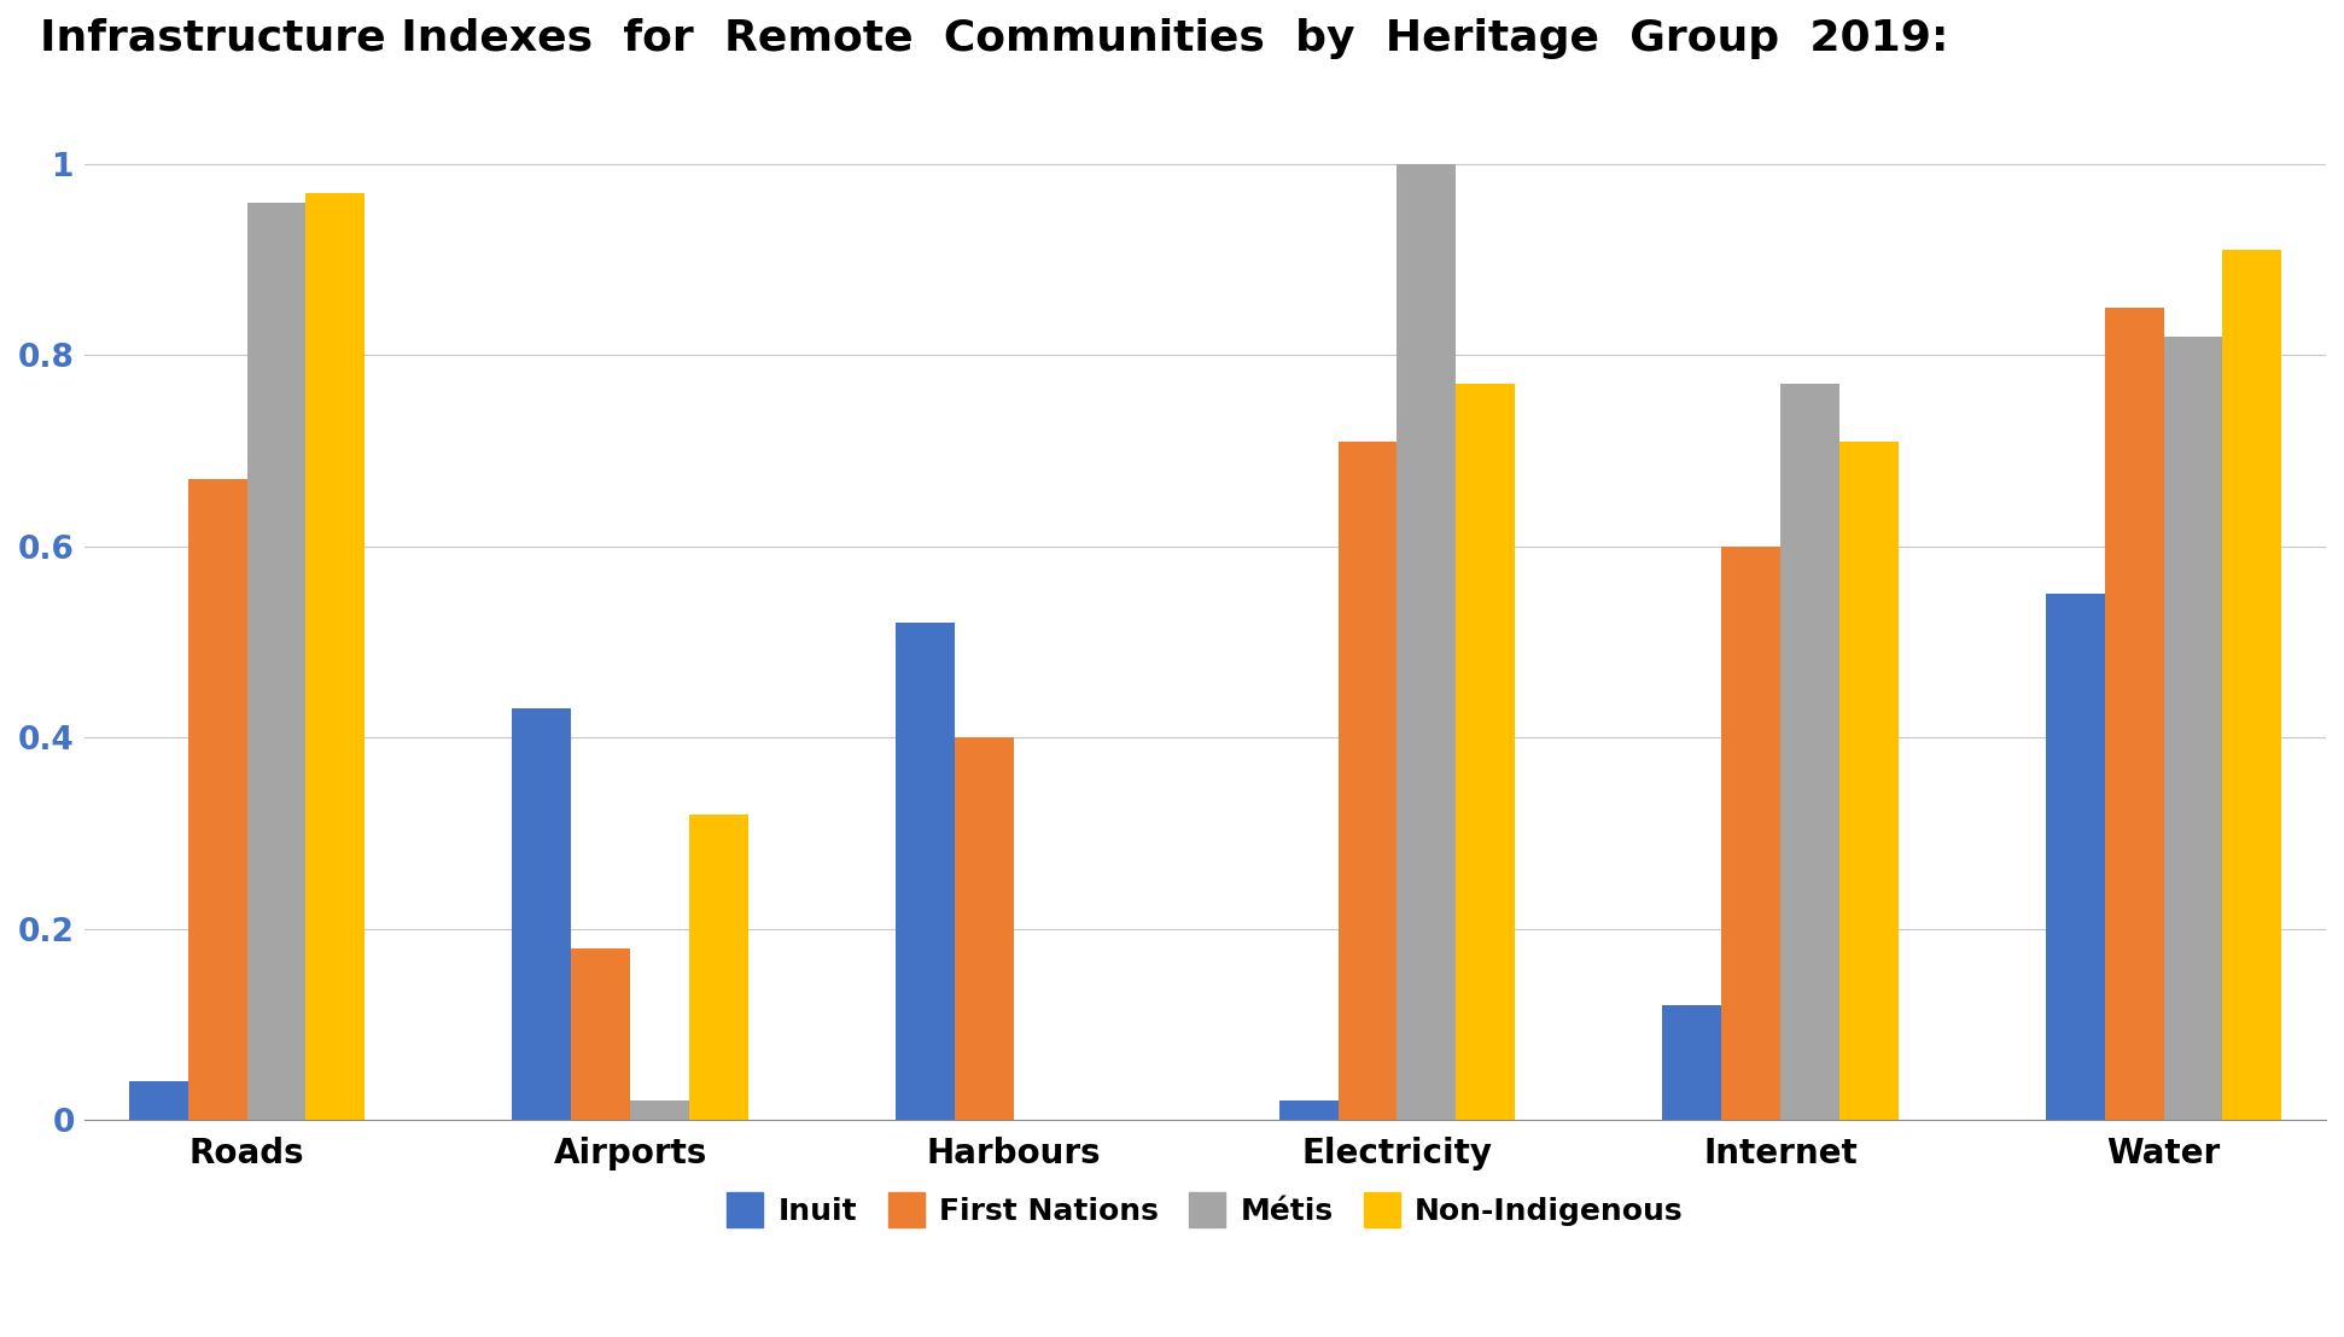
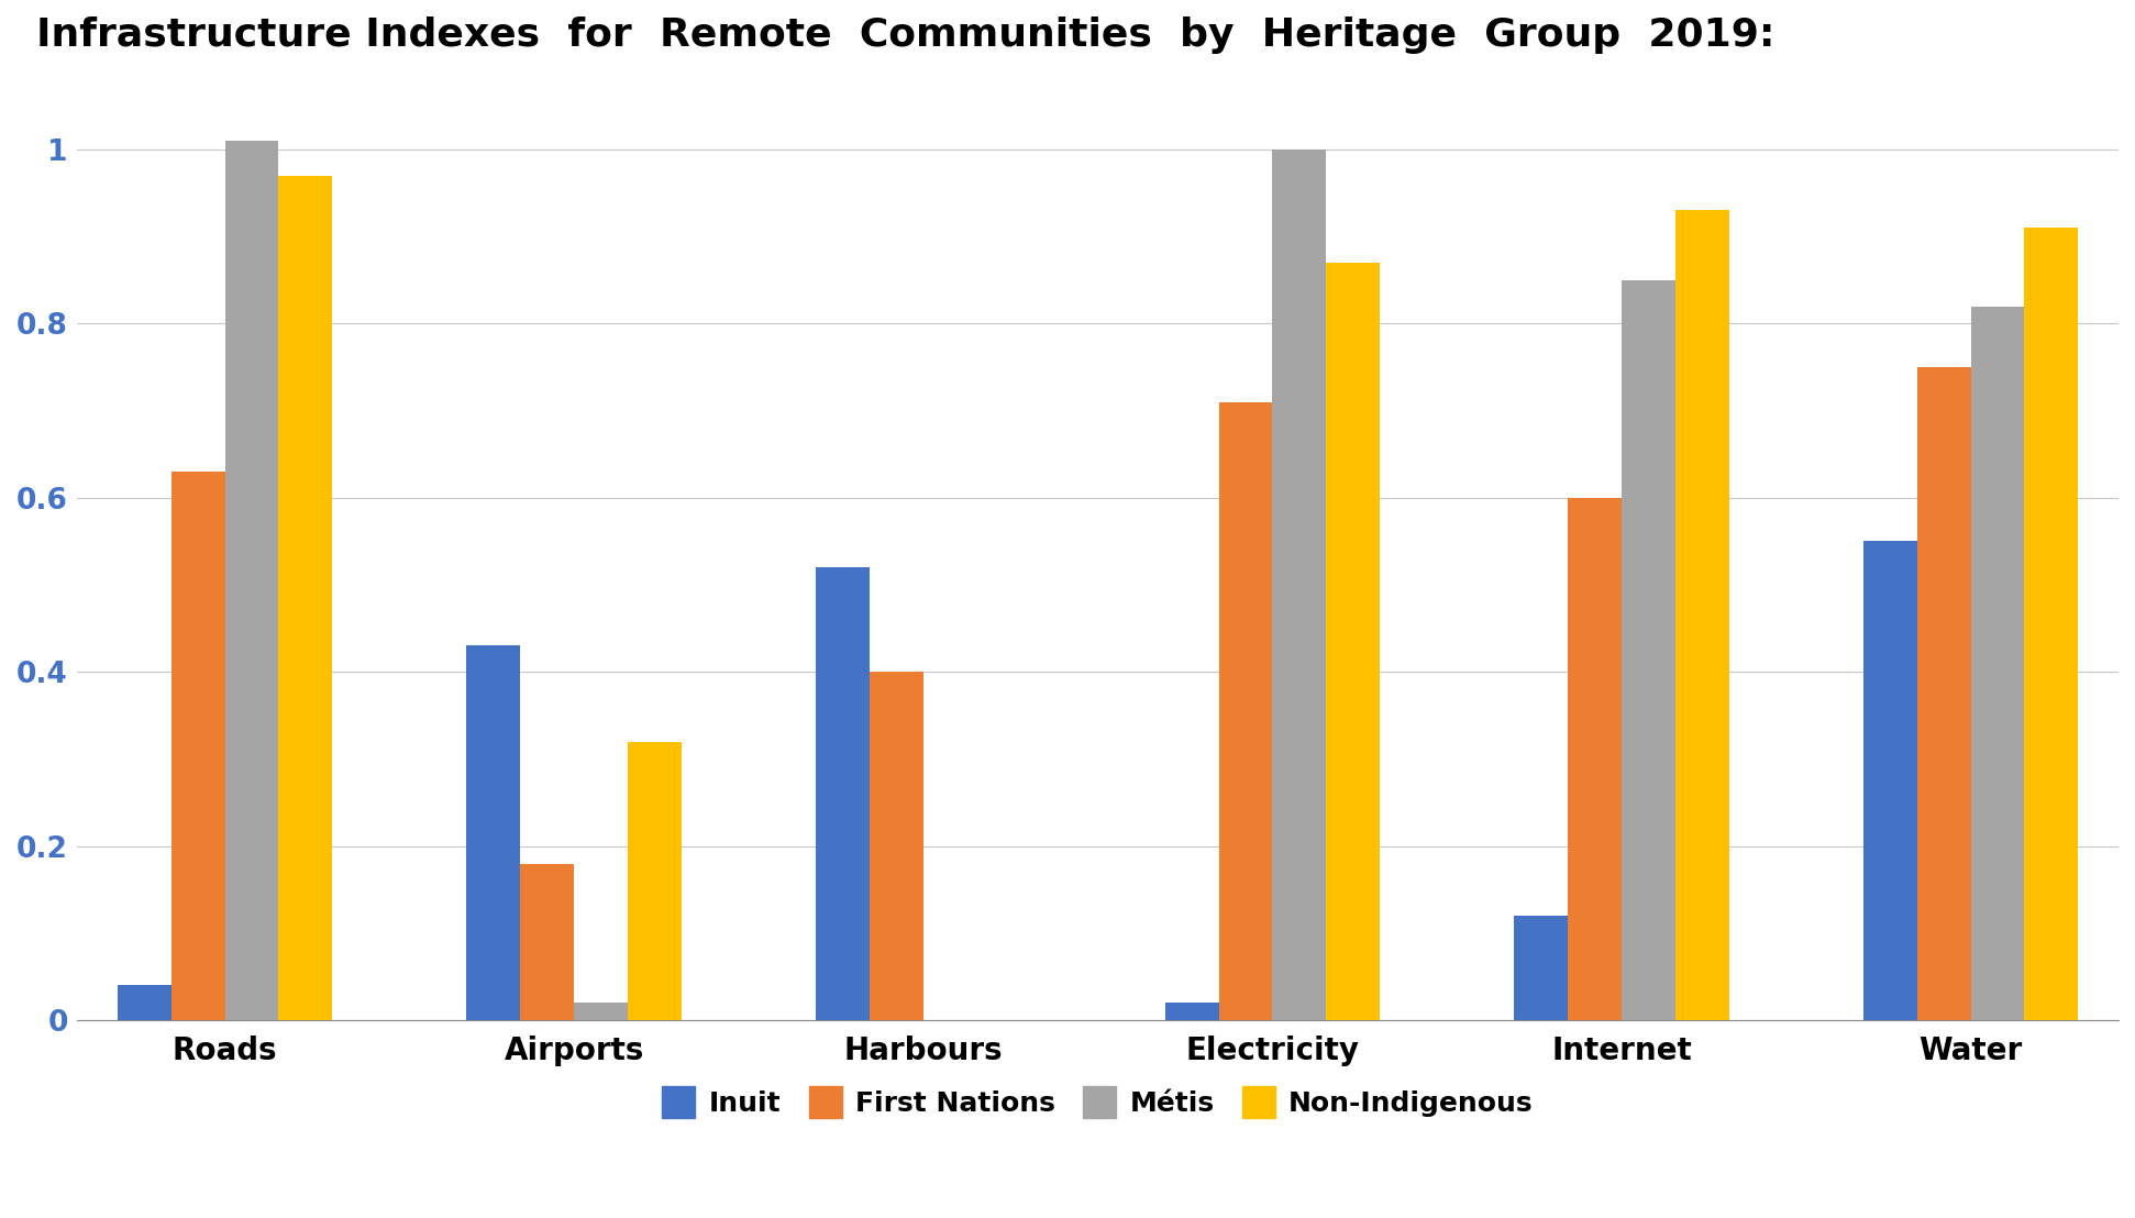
First Nations/Roads: 0.67 -> 0.63
Métis/Roads: 0.96 -> 1.01
Non-Indigenous/Electricity: 0.77 -> 0.87
Métis/Internet: 0.77 -> 0.85
Non-Indigenous/Internet: 0.71 -> 0.93
First Nations/Water: 0.85 -> 0.75
